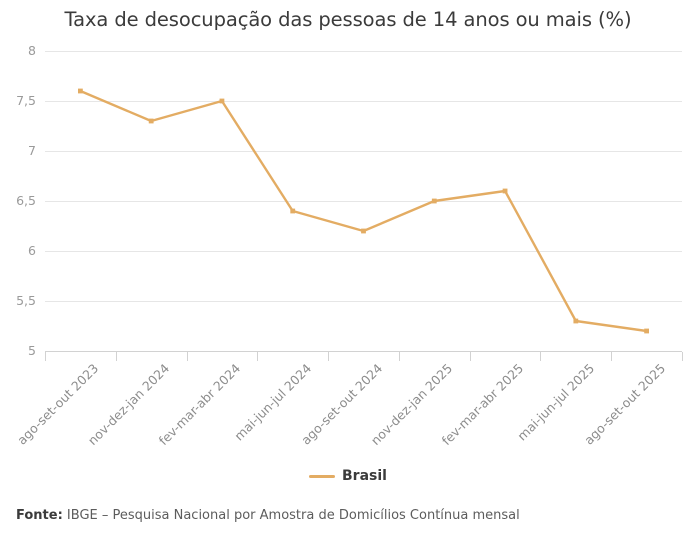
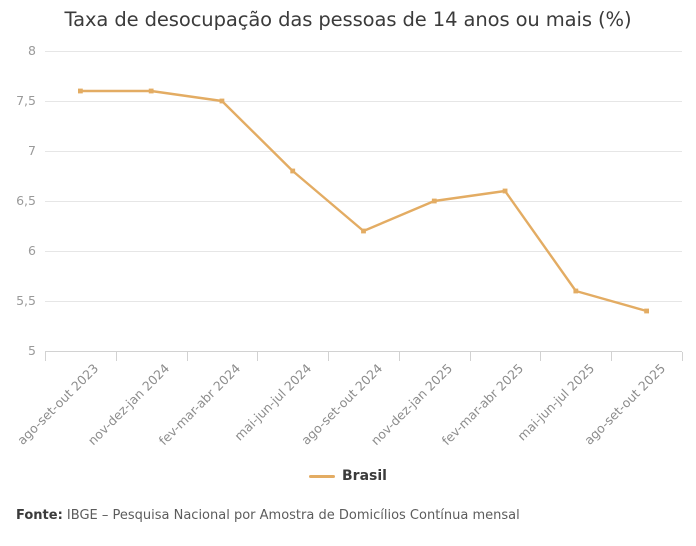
nov-dez-jan 2024: 7.3 -> 7.6
mai-jun-jul 2024: 6.4 -> 6.8
mai-jun-jul 2025: 5.3 -> 5.6
ago-set-out 2025: 5.2 -> 5.4
